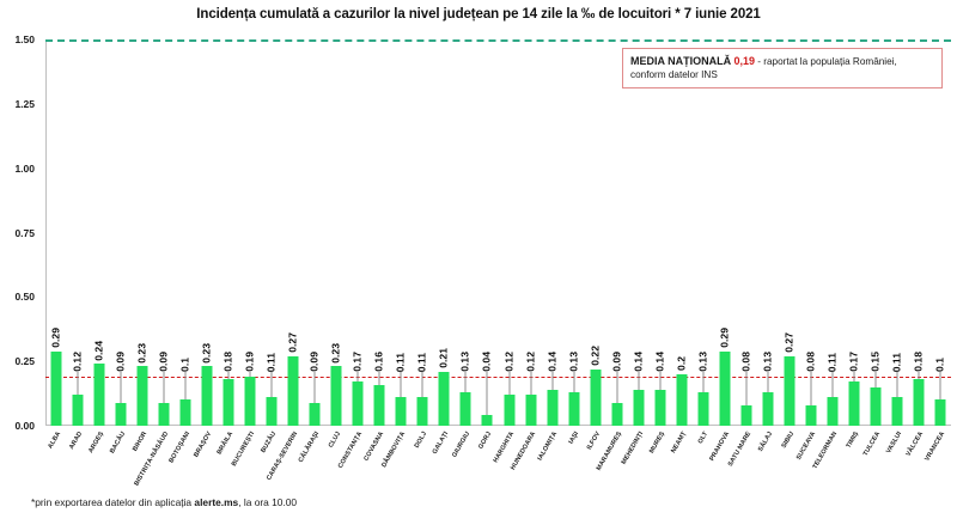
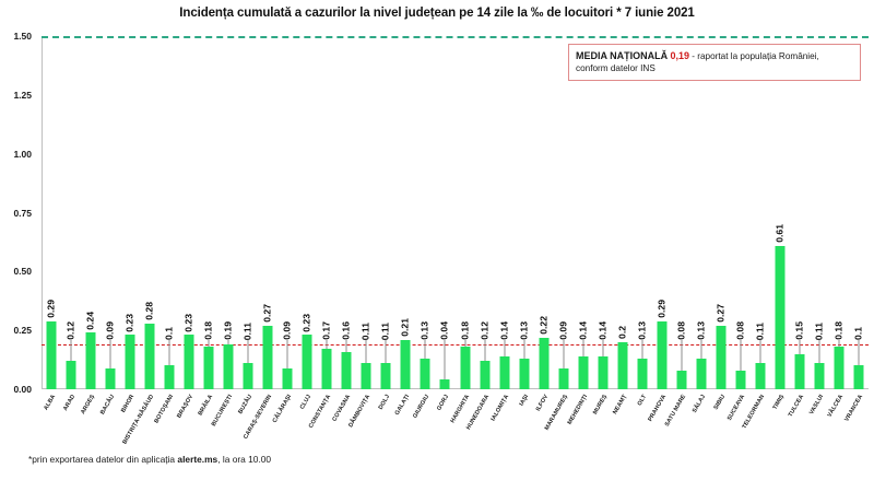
BISTRIȚA-NĂSĂUD: 0.09 -> 0.28
HARGHITA: 0.12 -> 0.18
TIMIȘ: 0.17 -> 0.61
